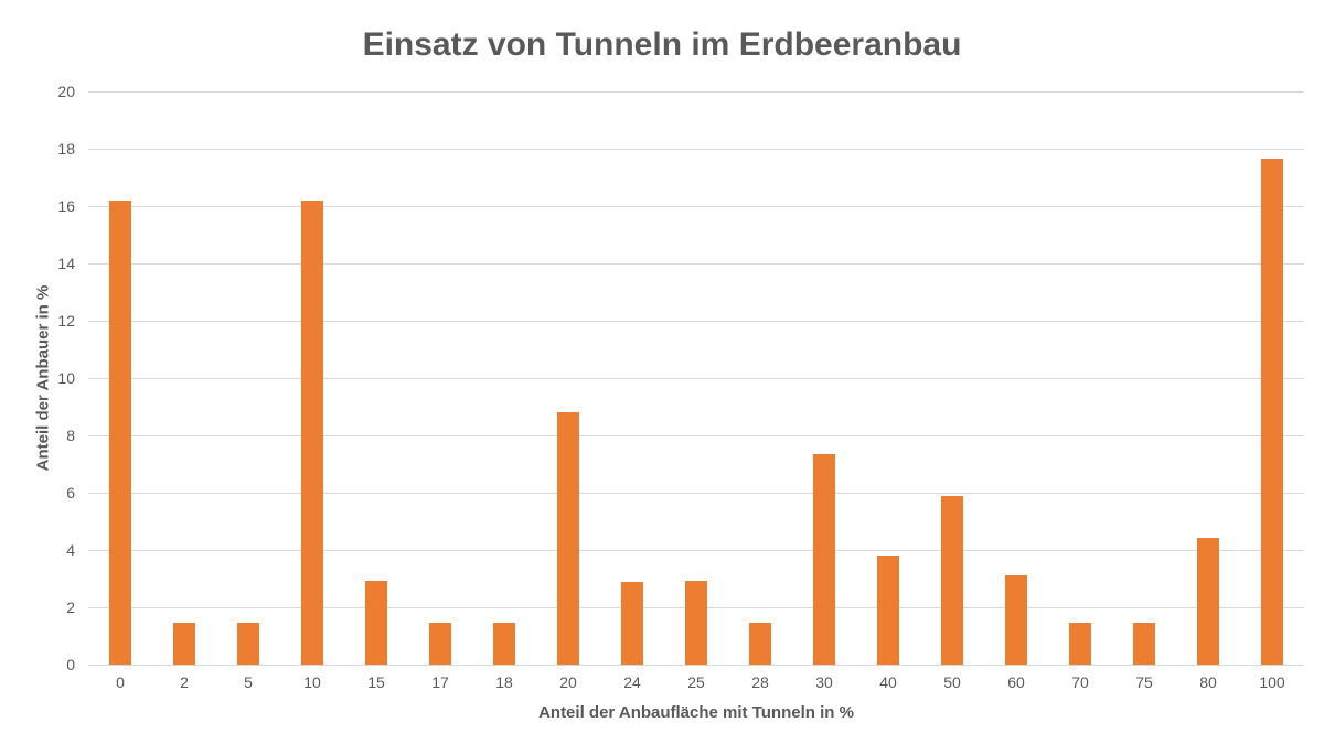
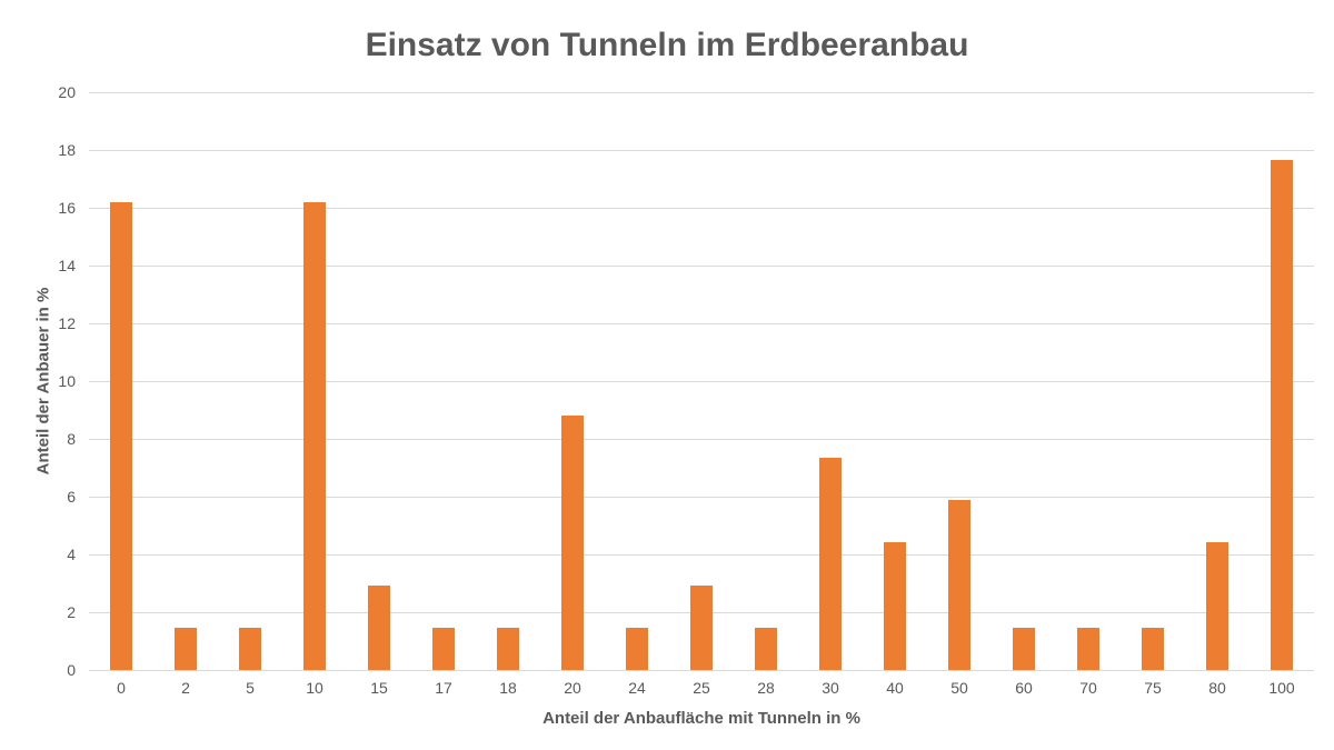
24: 2.9 -> 1.5
40: 3.8 -> 4.4
60: 3.1 -> 1.5
